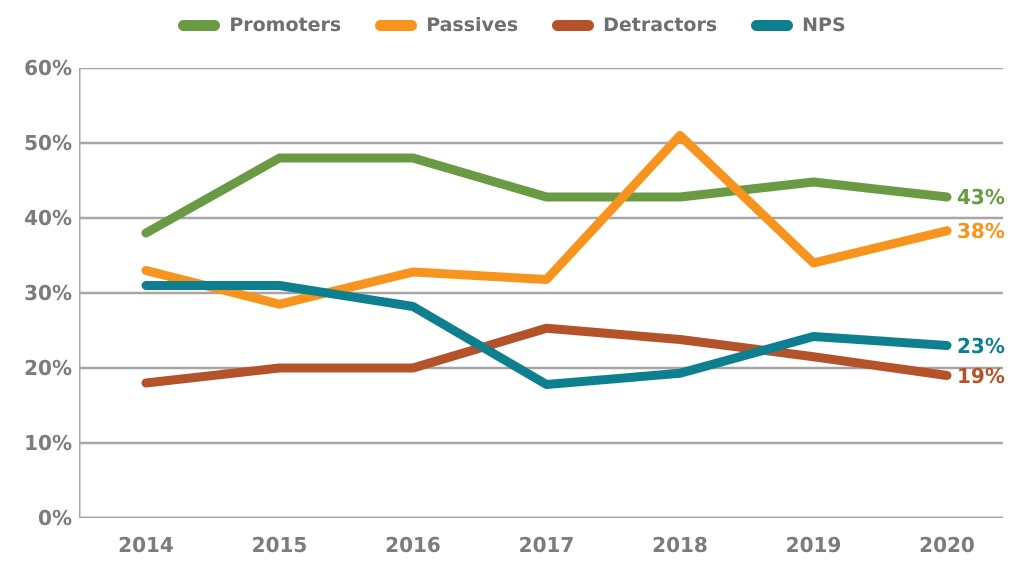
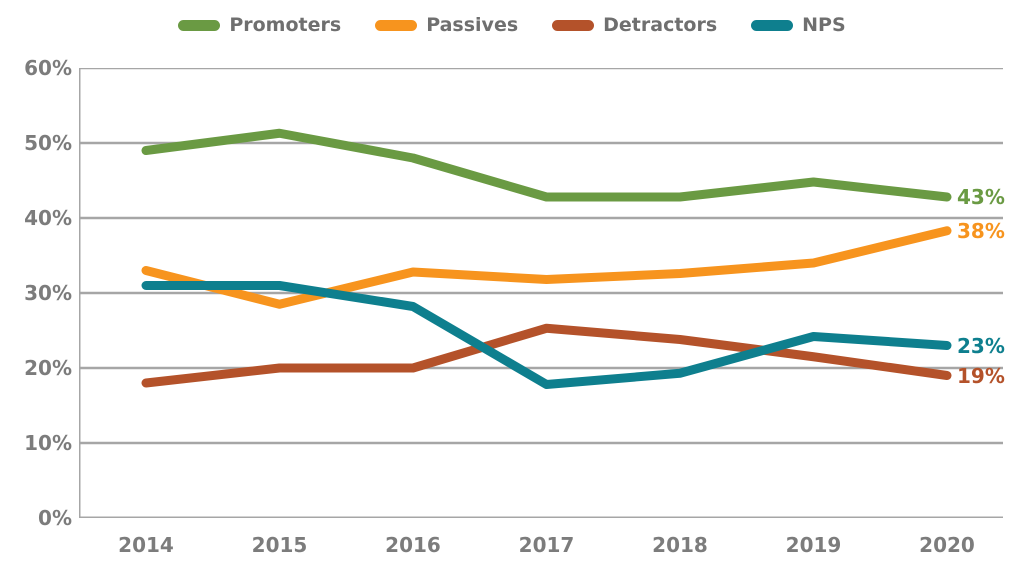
Promoters/2014: 38% -> 49%
Promoters/2015: 48% -> 51%
Passives/2018: 51% -> 33%
